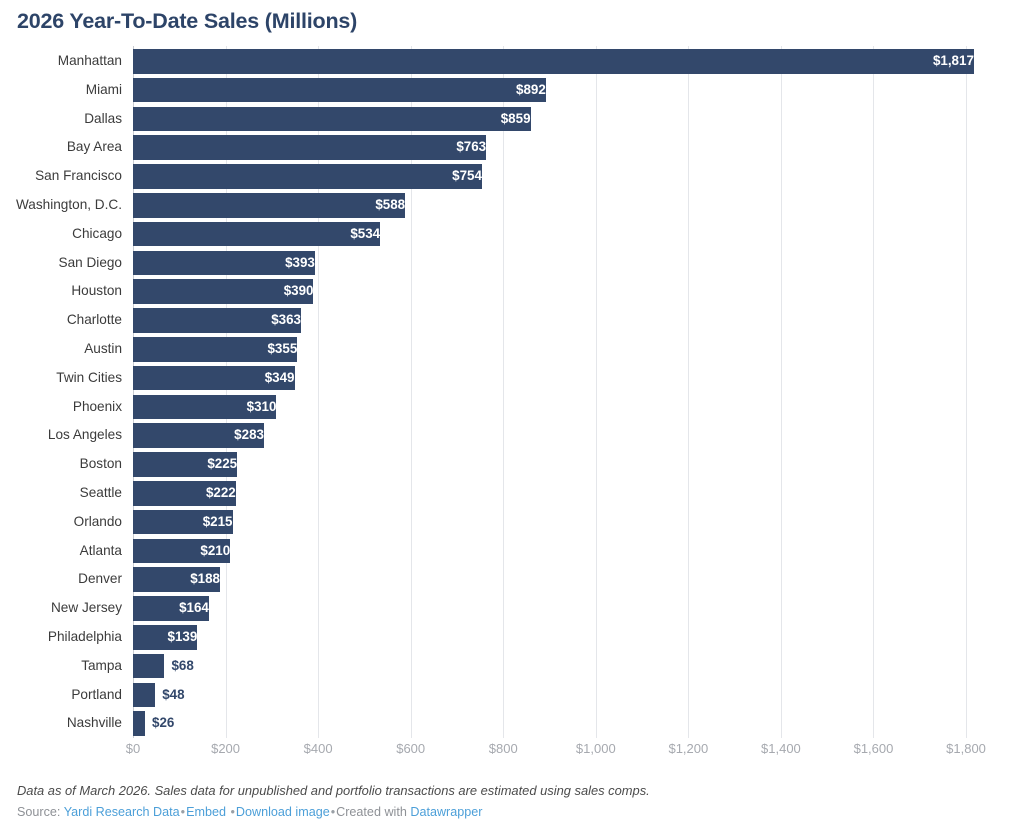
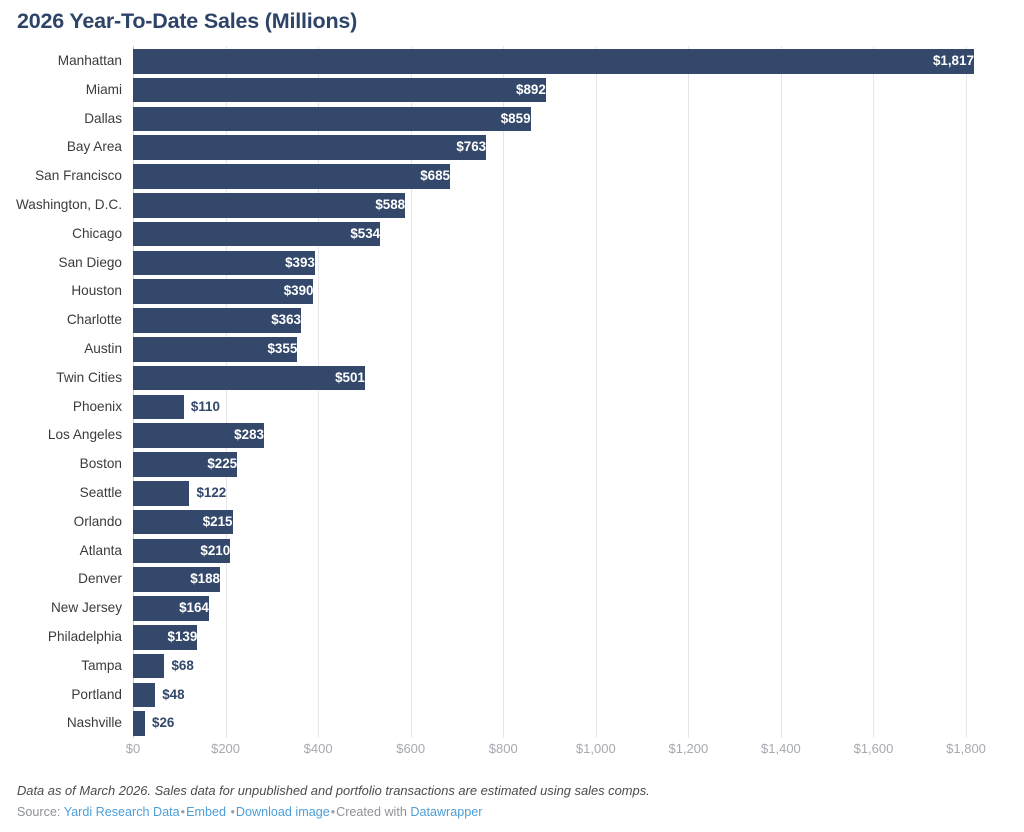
San Francisco: $754 -> $685
Twin Cities: $349 -> $501
Phoenix: $310 -> $110
Seattle: $222 -> $122
